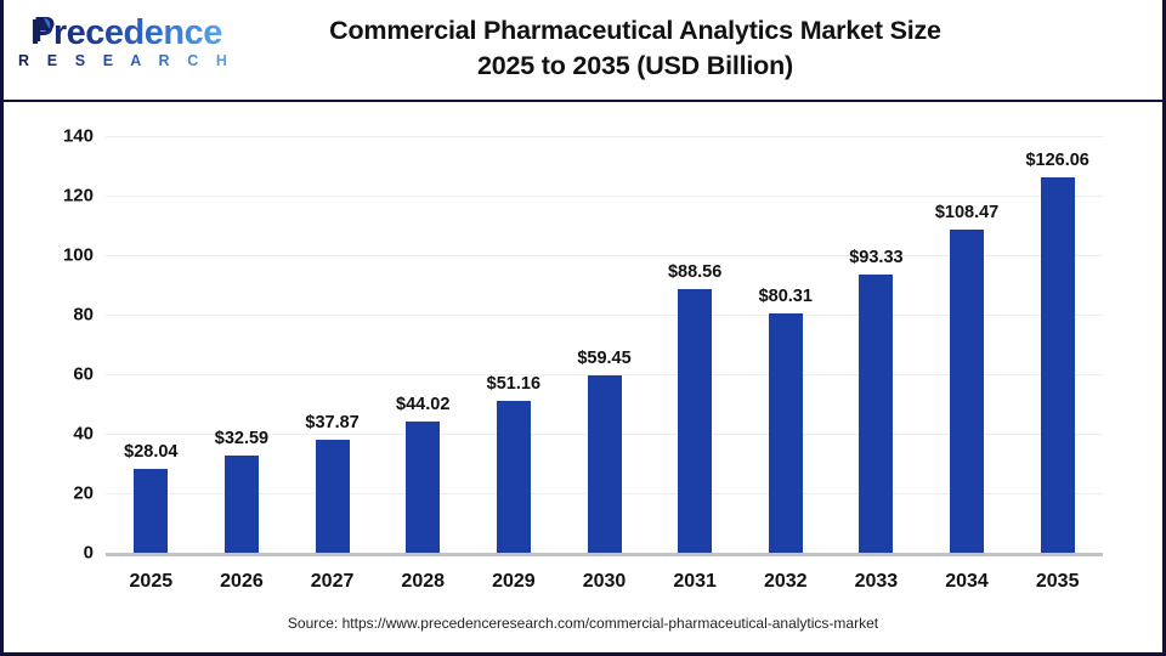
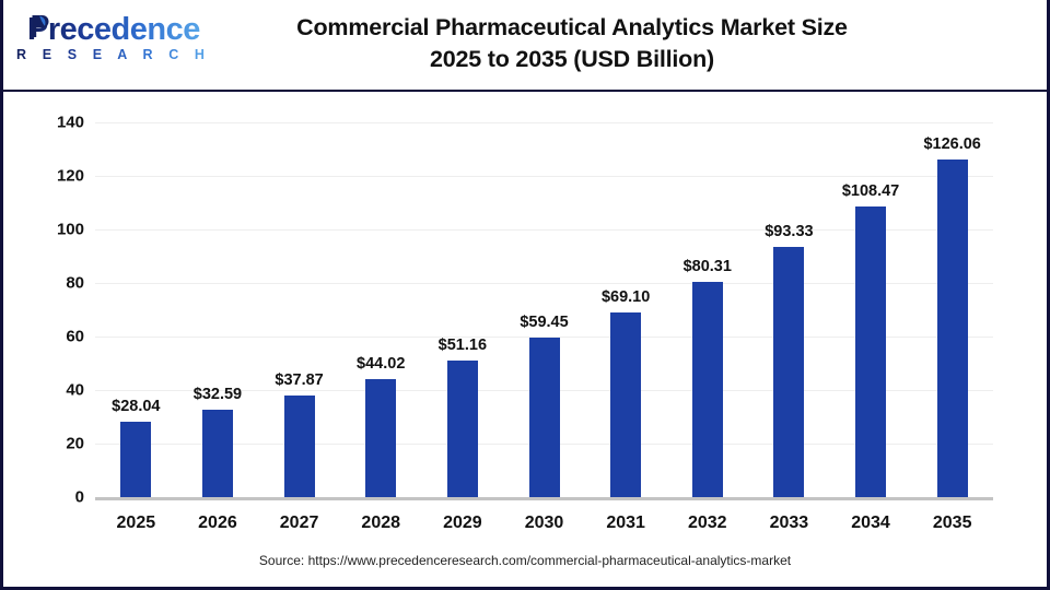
2031: $88.56 -> $69.10
